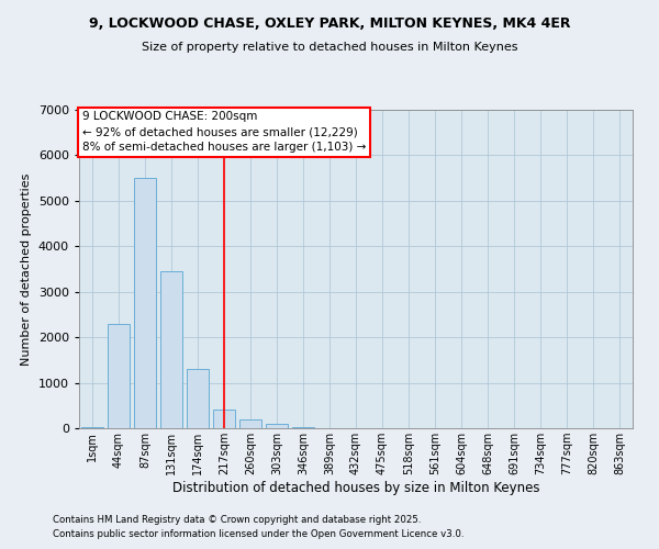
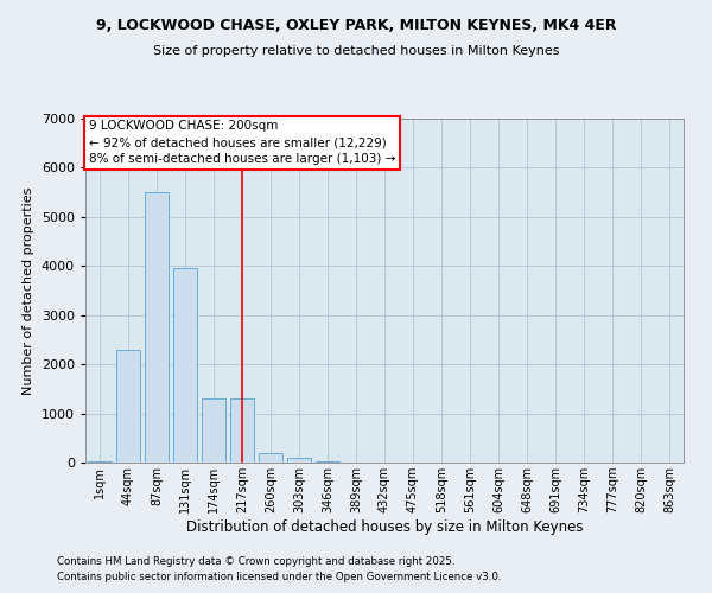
131sqm: 3450 -> 3950
217sqm: 400 -> 1300
